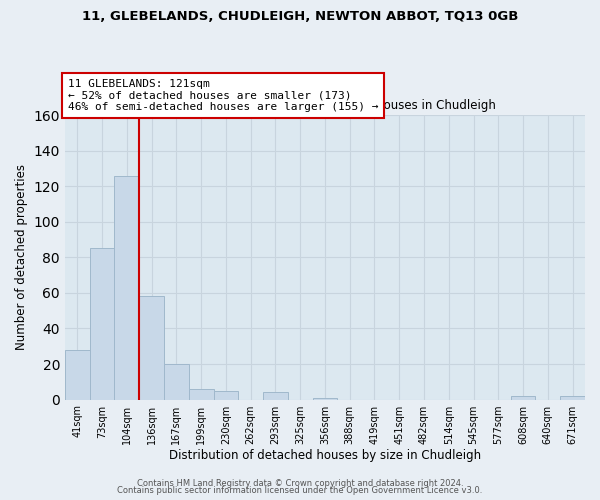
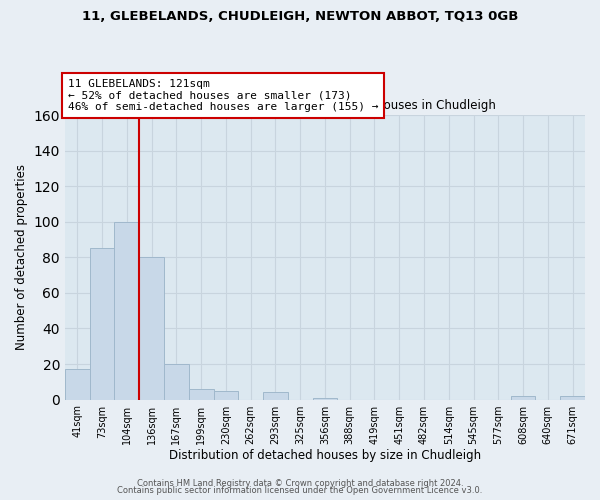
41sqm: 28 -> 17
104sqm: 126 -> 100
136sqm: 58 -> 80
